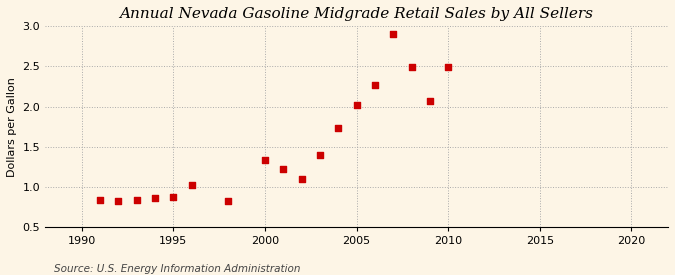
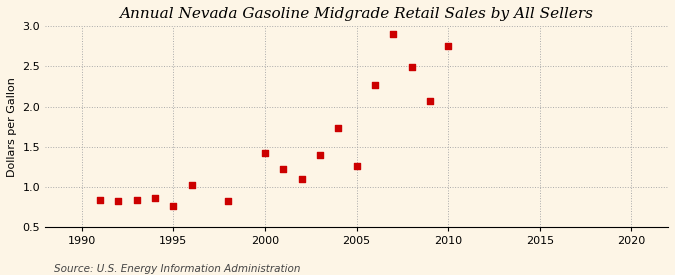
1995: 0.88 -> 0.76
2000: 1.33 -> 1.42
2005: 2.02 -> 1.26
2010: 2.49 -> 2.76
